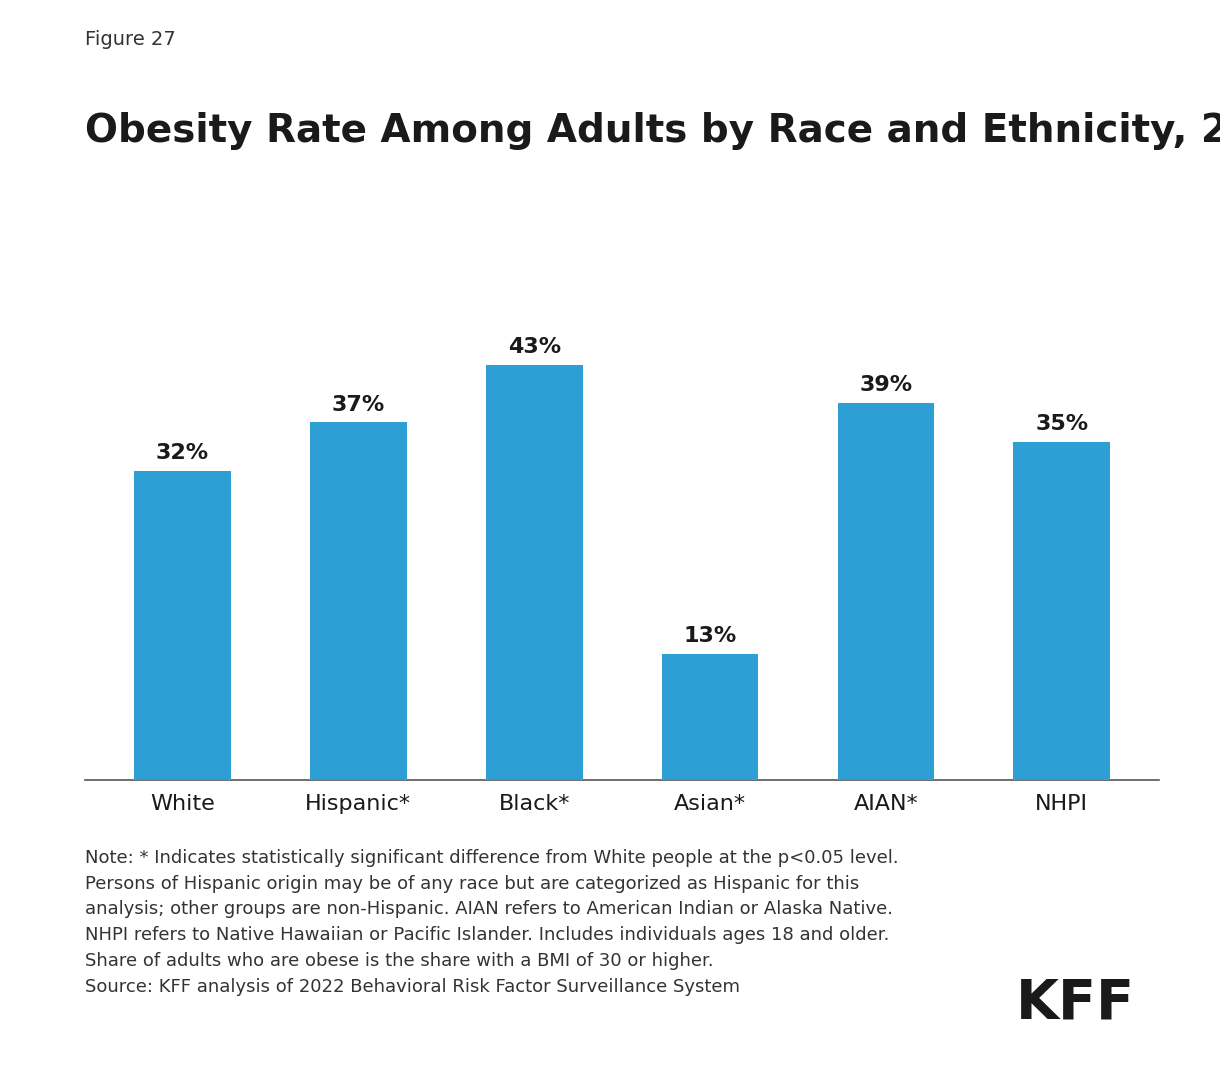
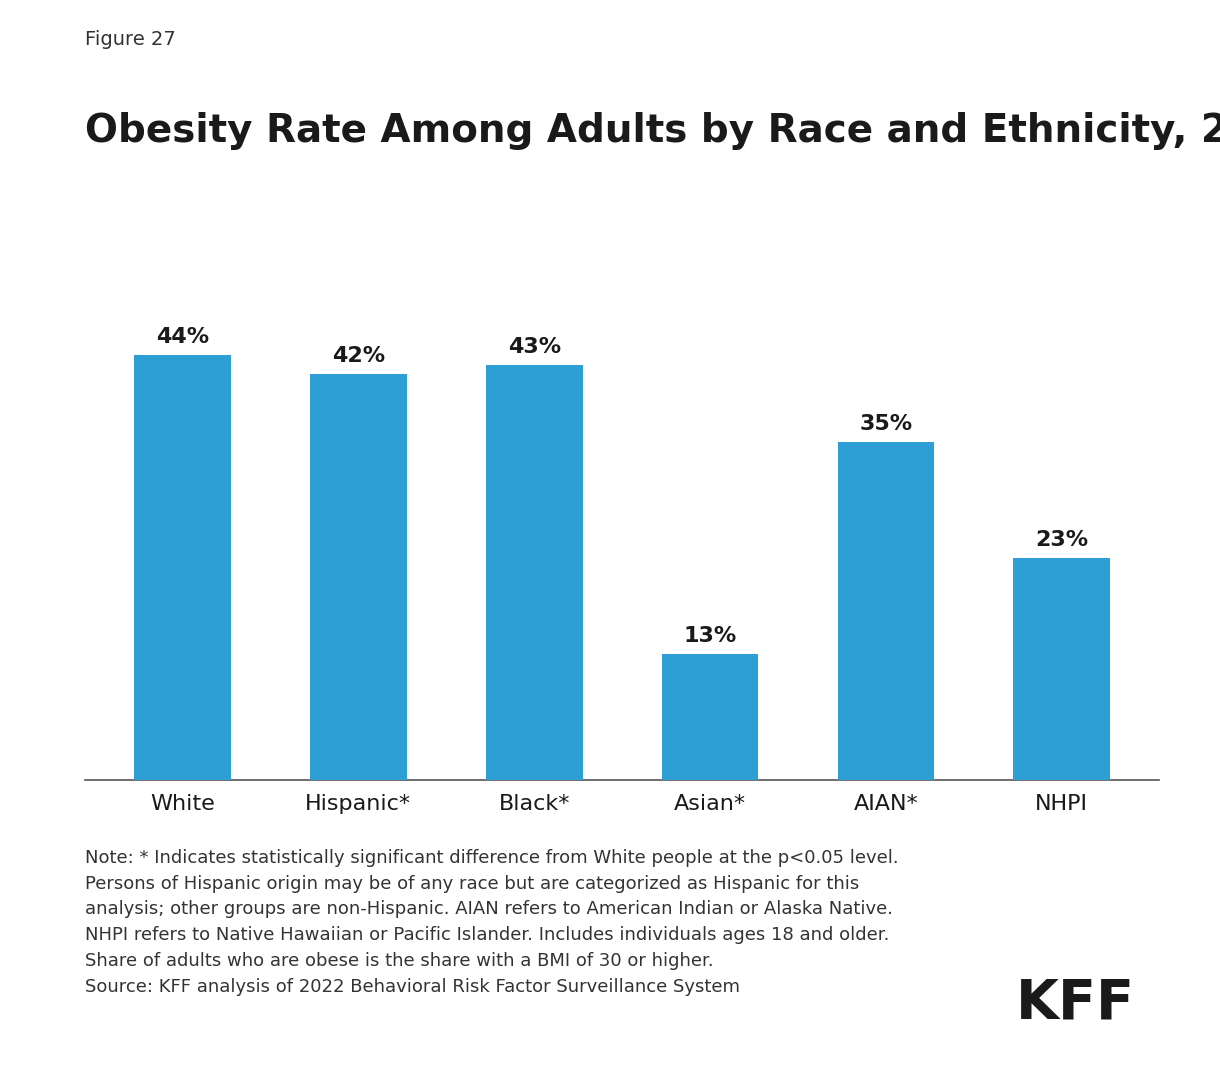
White: 32% -> 44%
Hispanic*: 37% -> 42%
AIAN*: 39% -> 35%
NHPI: 35% -> 23%
